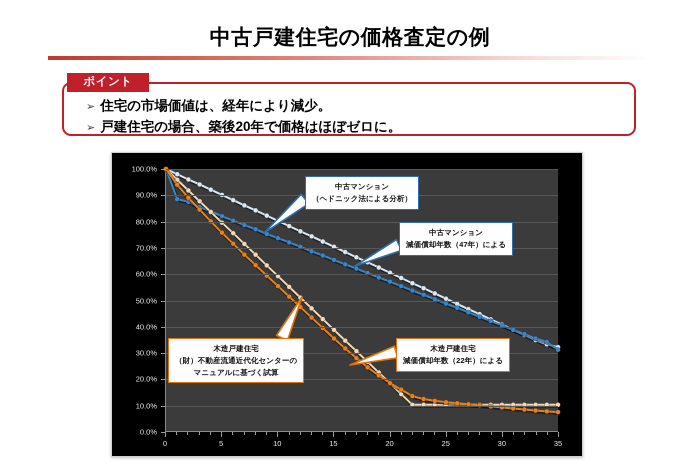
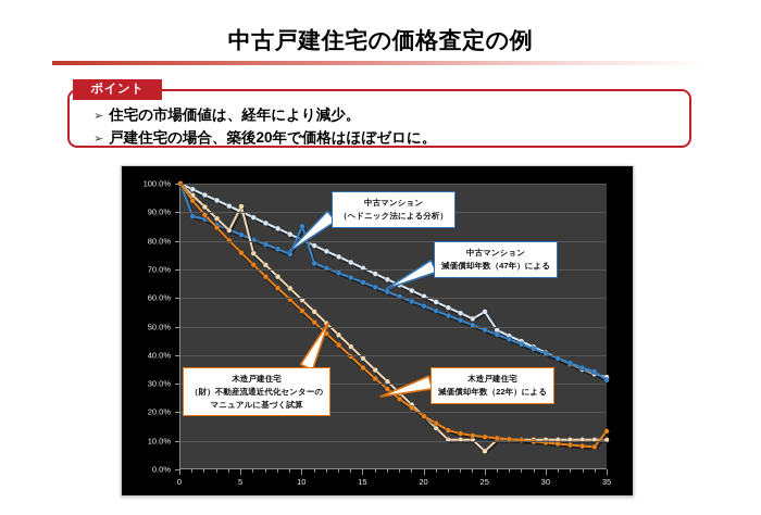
木造戸建住宅 減価償却年数（22年）による/5: 80% -> 92%
中古マンション（ヘドニック法による分析）/10: 74% -> 85%
中古マンション 減価償却年数（47年）による/25: 51% -> 55%
木造戸建住宅 減価償却年数（22年）による/25: 10% -> 6%
木造戸建住宅 （財）不動産流通近代化センターのマニュアルに基づく試算/35: 7% -> 13%
